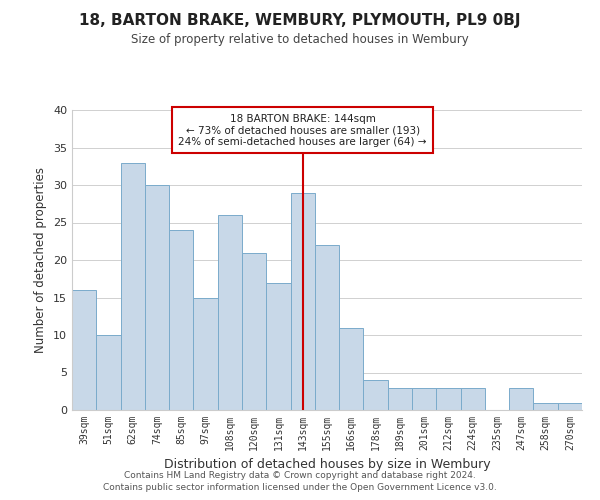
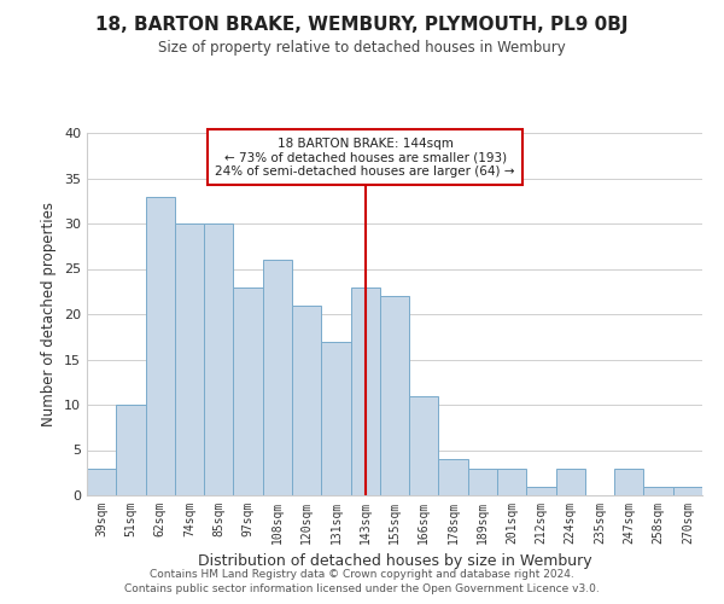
39sqm: 16 -> 3
85sqm: 24 -> 30
97sqm: 15 -> 23
143sqm: 29 -> 23
212sqm: 3 -> 1
